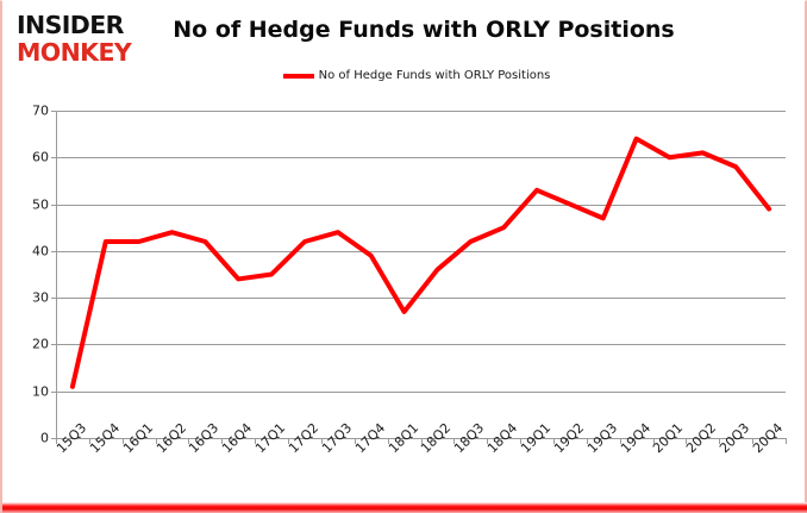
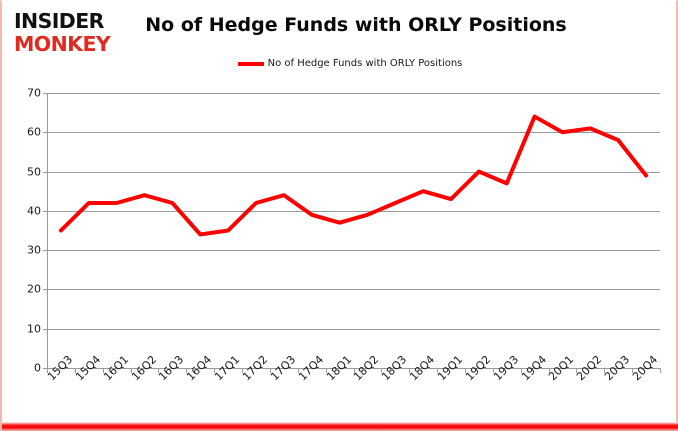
15Q3: 11 -> 35
18Q1: 27 -> 37
18Q2: 36 -> 39
19Q1: 53 -> 43
